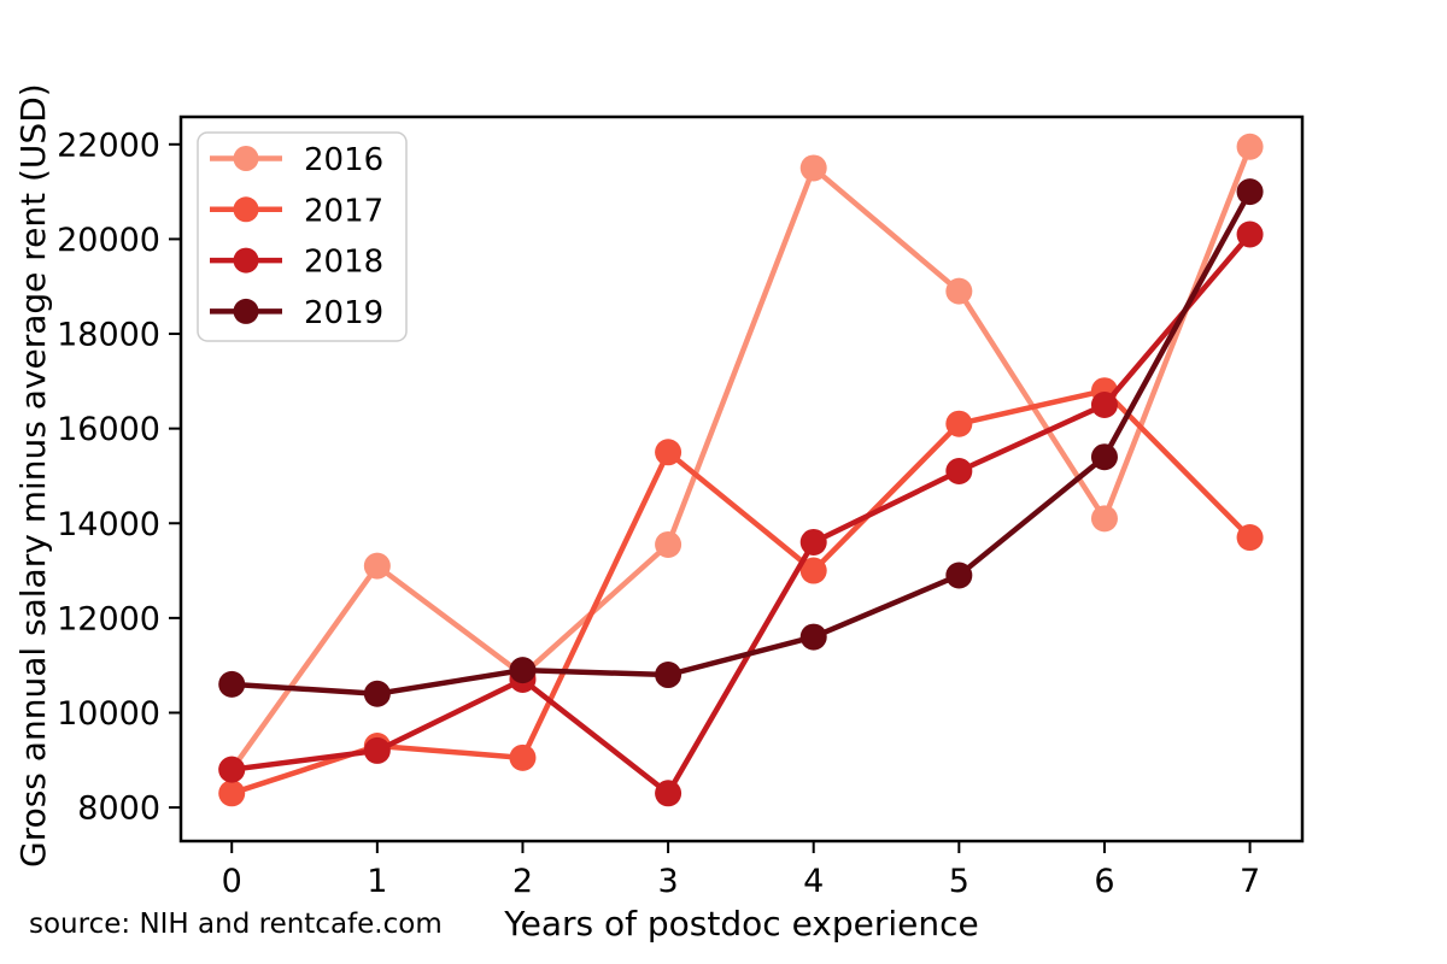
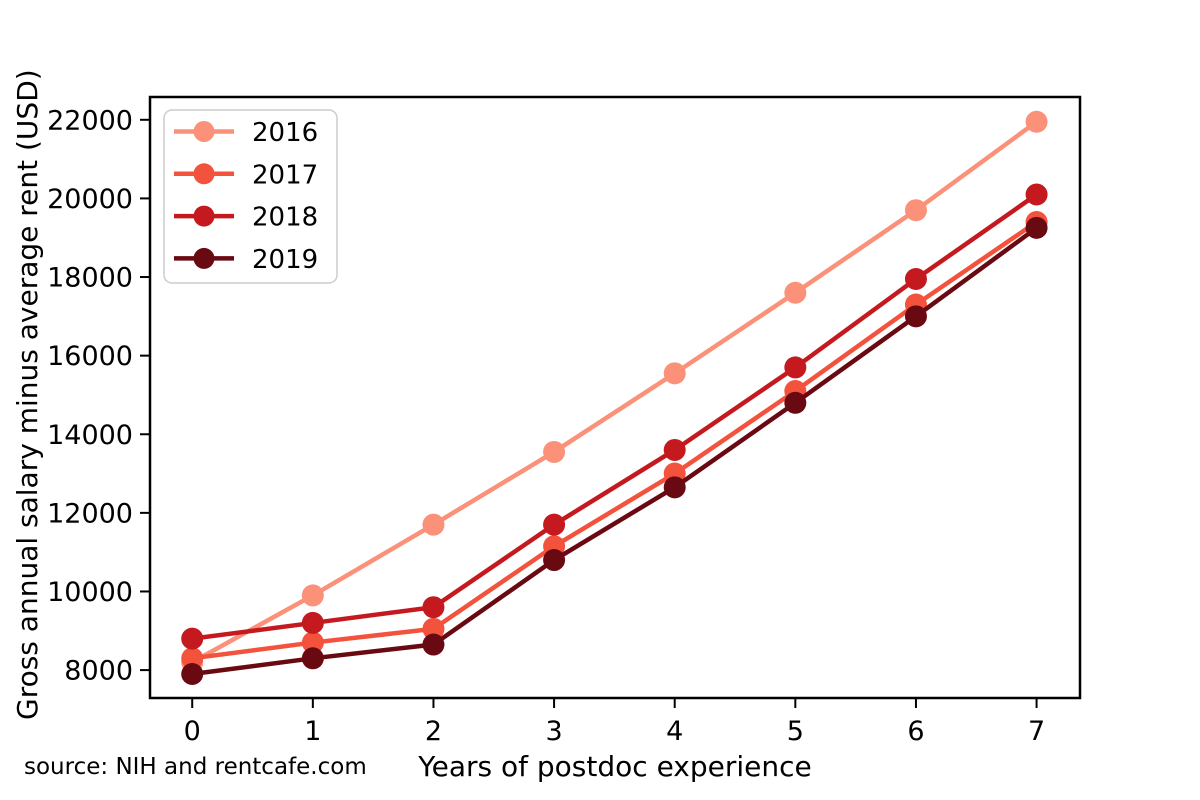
2016/0: 8800 -> 8200
2019/0: 10600 -> 7900
2016/1: 13100 -> 9900
2017/1: 9300 -> 8700
2019/1: 10400 -> 8300
2016/2: 10800 -> 11700
2018/2: 10700 -> 9600
2019/2: 10900 -> 8600
2017/3: 15500 -> 11200
2018/3: 8300 -> 11700
2016/4: 21500 -> 15600
2019/4: 11600 -> 12600
2016/5: 18900 -> 17600
2017/5: 16100 -> 15100
2018/5: 15100 -> 15700
2019/5: 12900 -> 14800
2016/6: 14100 -> 19700
2017/6: 16800 -> 17300
2018/6: 16500 -> 18000
2019/6: 15400 -> 17000
2017/7: 13700 -> 19400
2019/7: 21000 -> 19200
